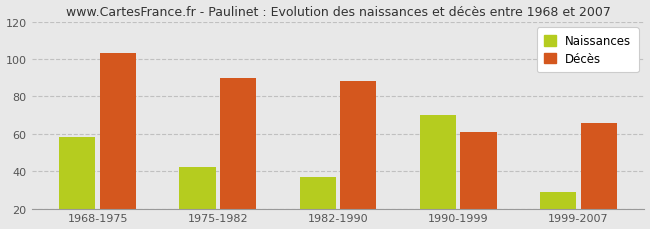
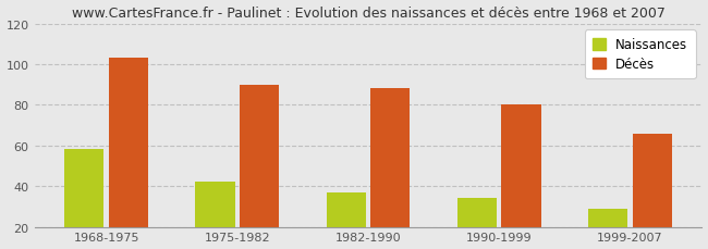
Naissances/1990-1999: 70 -> 34
Décès/1990-1999: 61 -> 80
